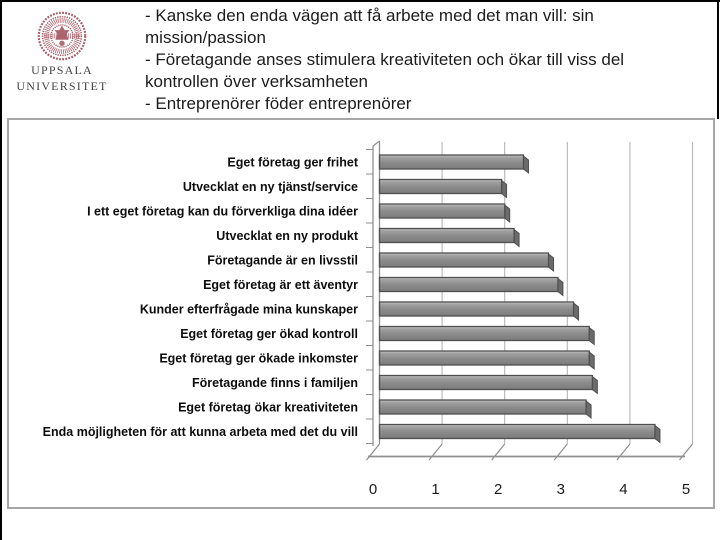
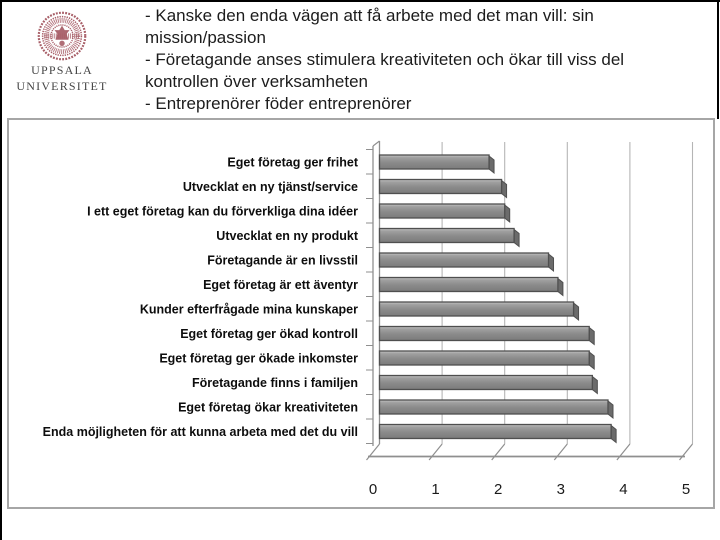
Eget företag ger frihet: 2.3 -> 1.8
Eget företag ökar kreativiteten: 3.3 -> 3.6
Enda möjligheten för att kunna arbeta med det du vill: 4.4 -> 3.7
